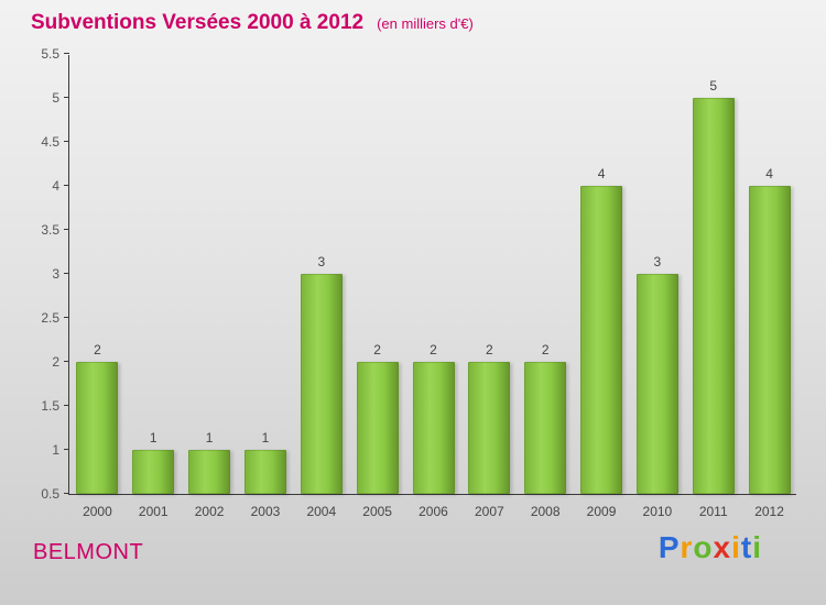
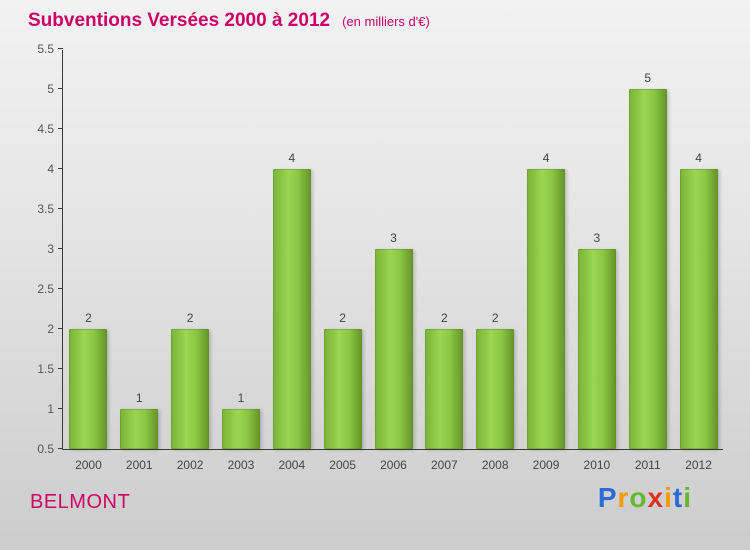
2002: 1 -> 2
2004: 3 -> 4
2006: 2 -> 3
